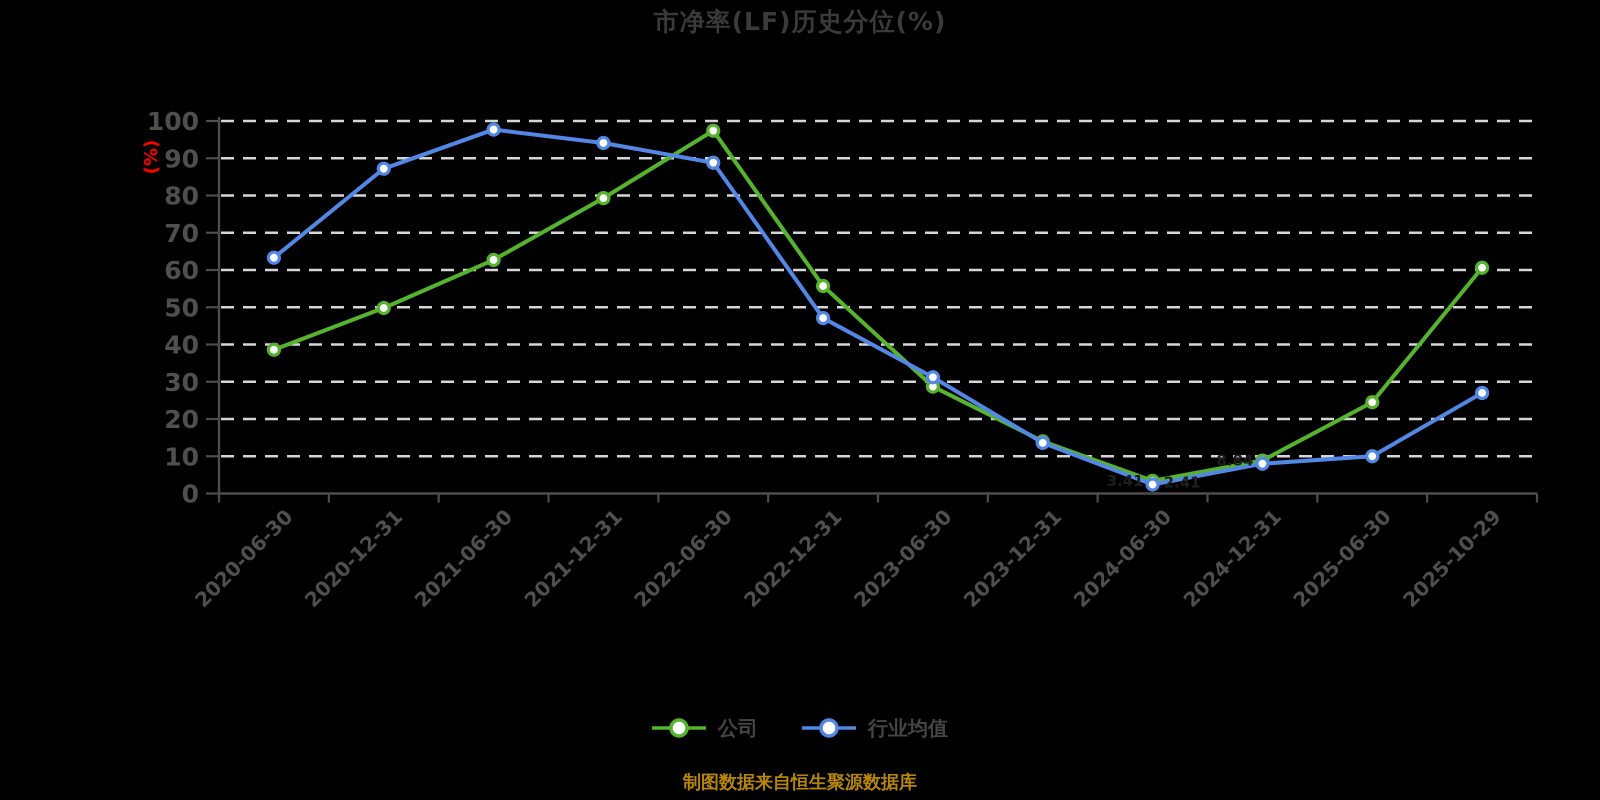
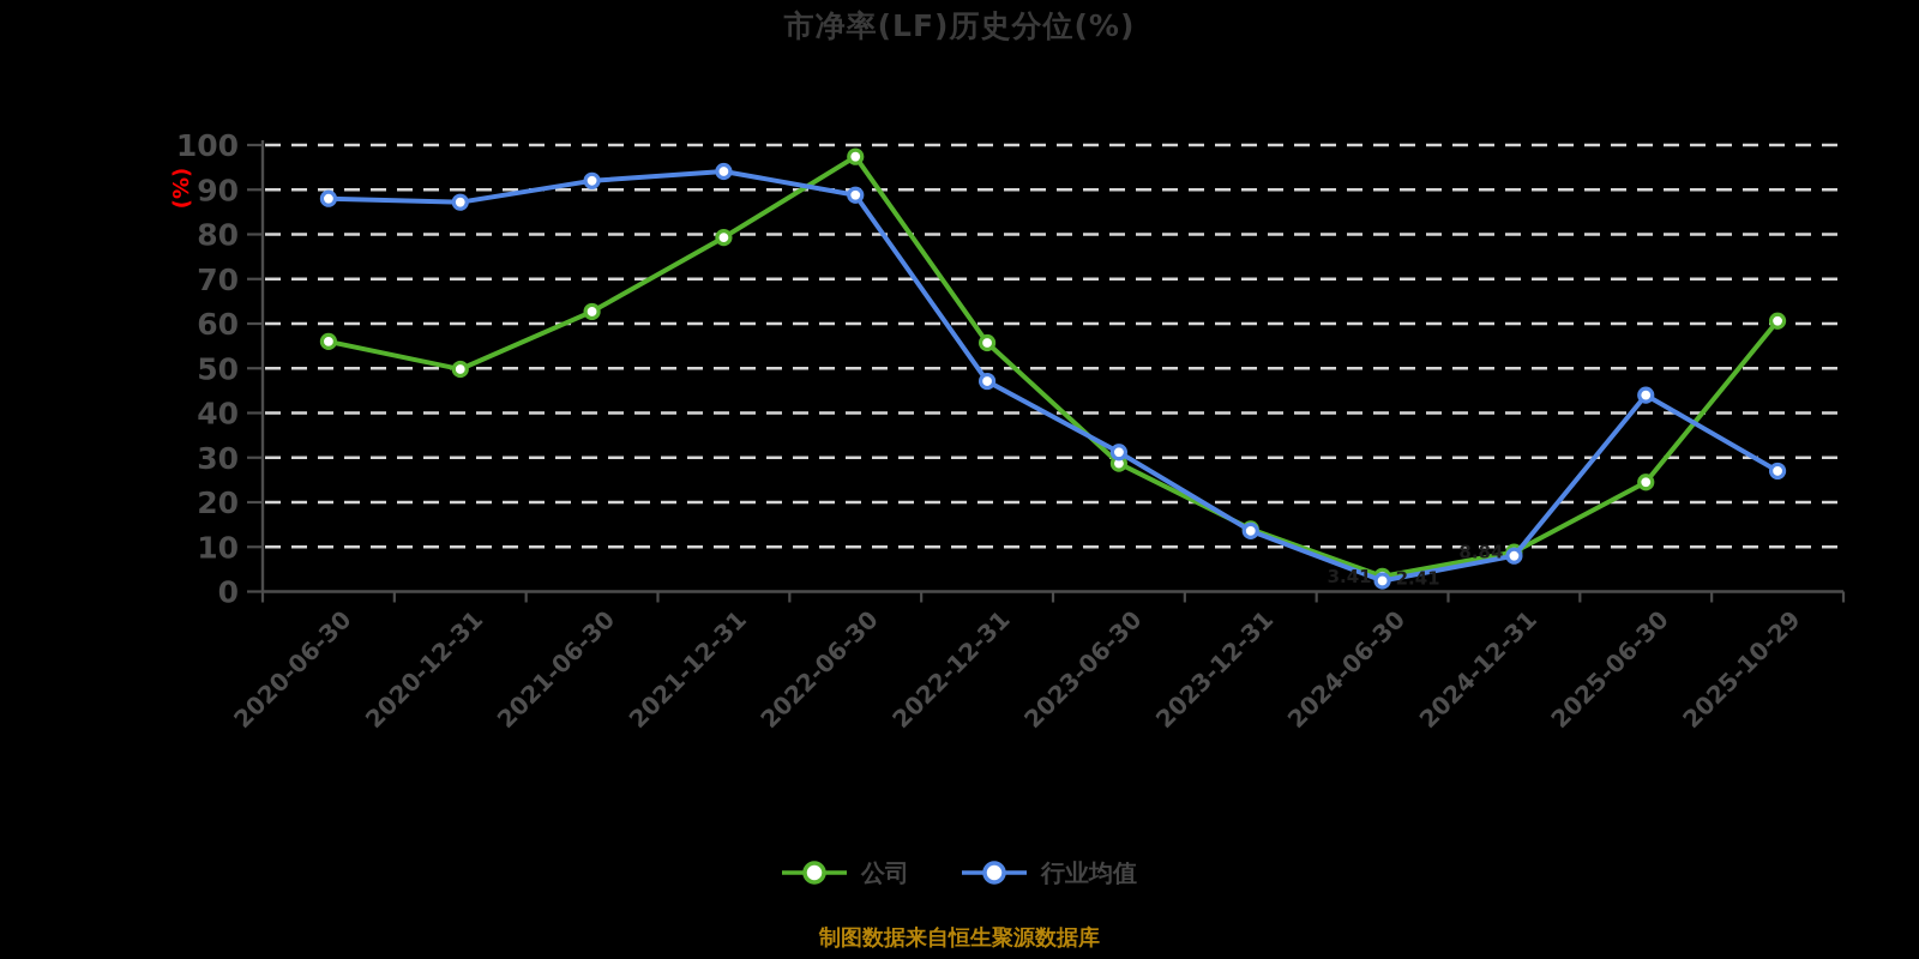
公司/2020-06-30: 39 -> 56
行业均值/2020-06-30: 63 -> 88
行业均值/2021-06-30: 98 -> 92
行业均值/2025-06-30: 10 -> 44
